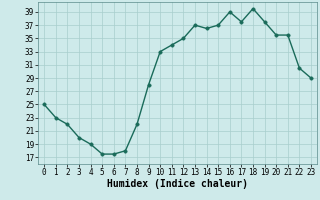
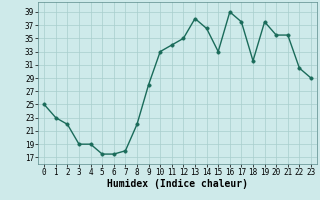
3: 20.0 -> 19.0
13: 37.0 -> 38.0
15: 37.0 -> 33.0
18: 39.5 -> 31.6
